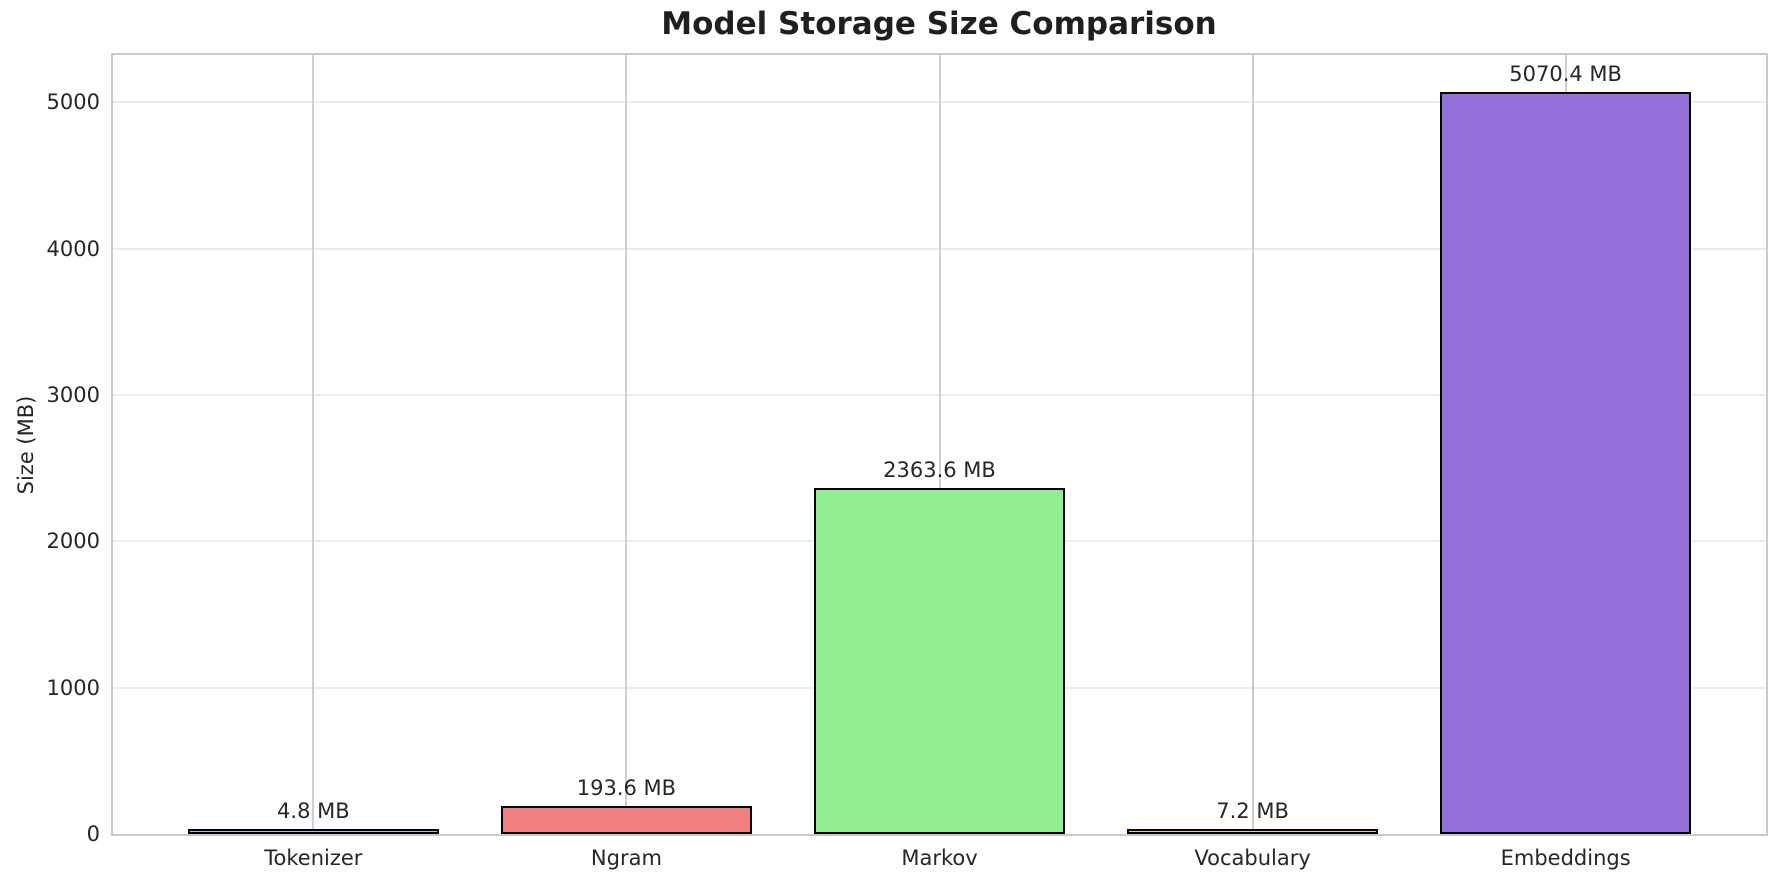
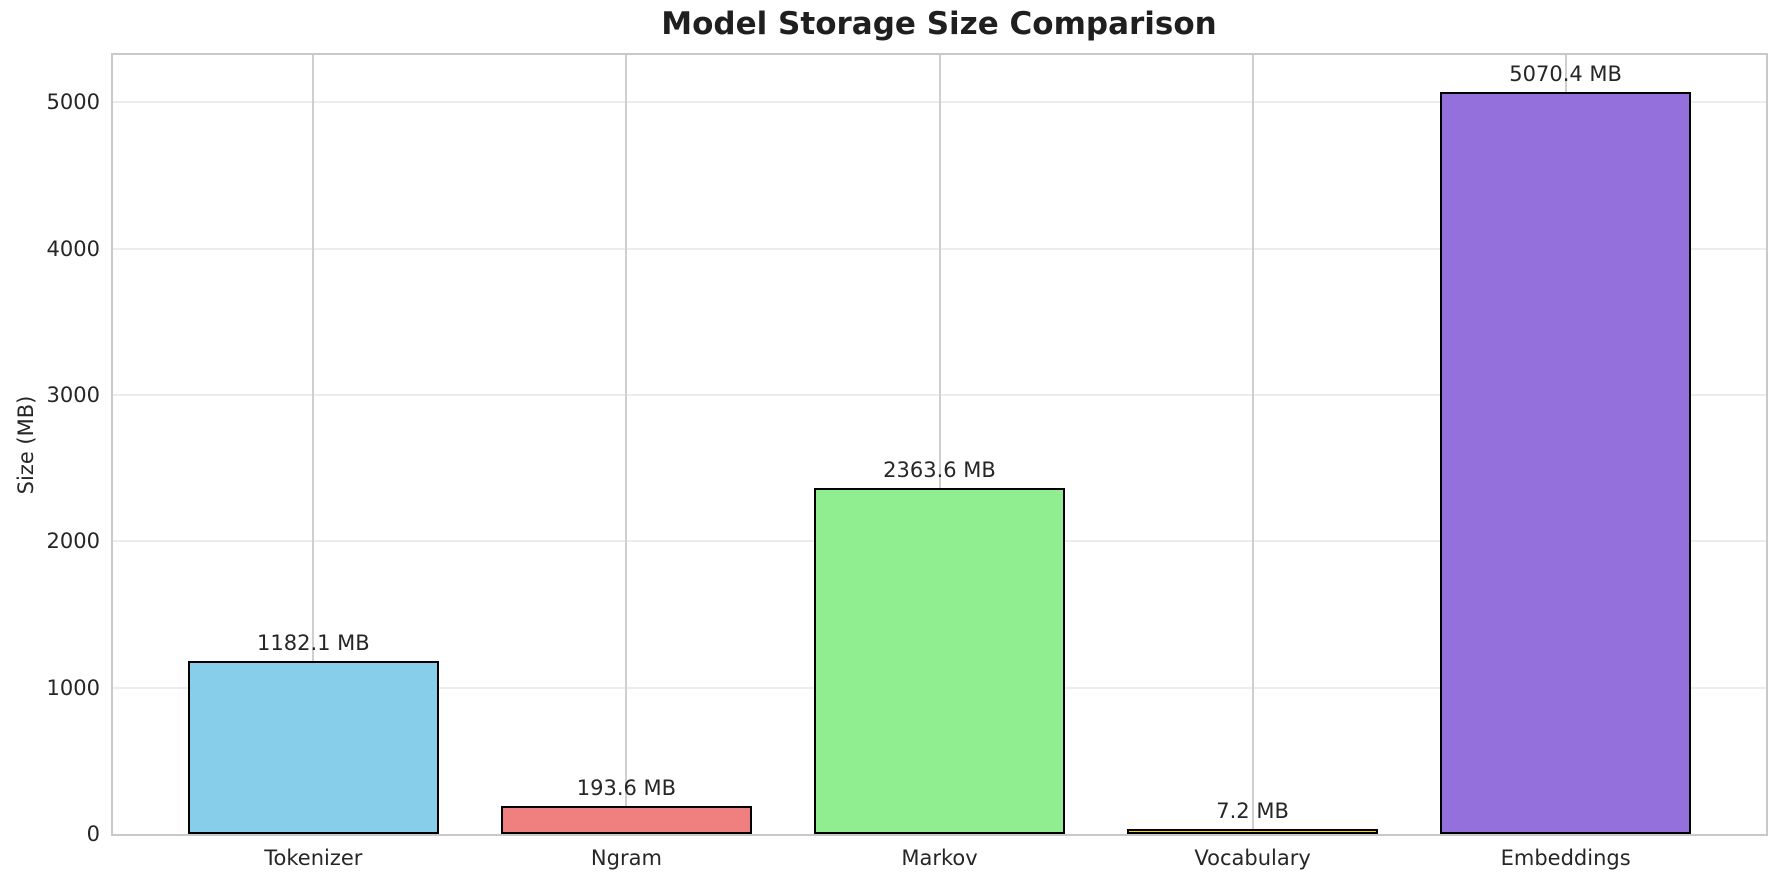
Tokenizer: 4.8 -> 1182.1
